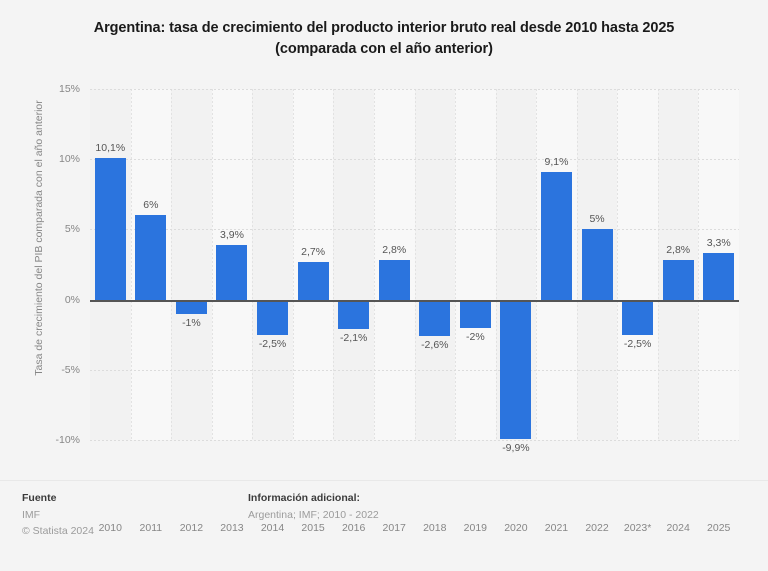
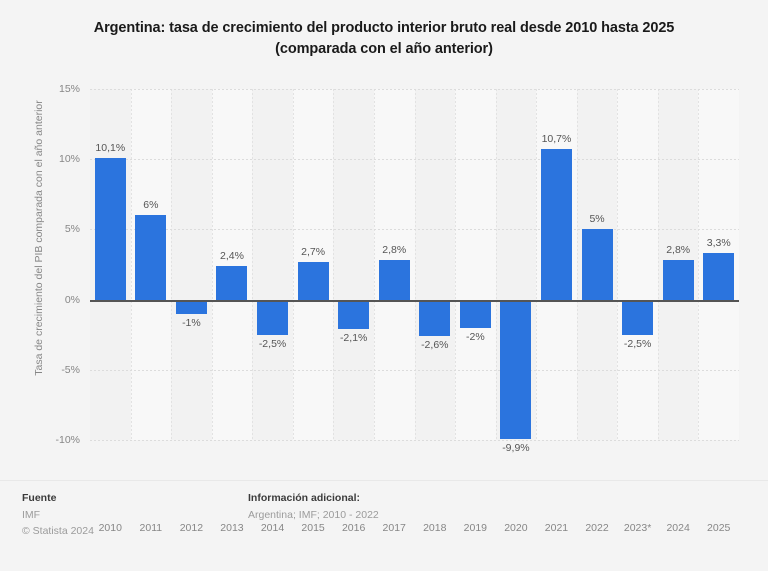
2013: 3,9% -> 2,4%
2021: 9,1% -> 10,7%
